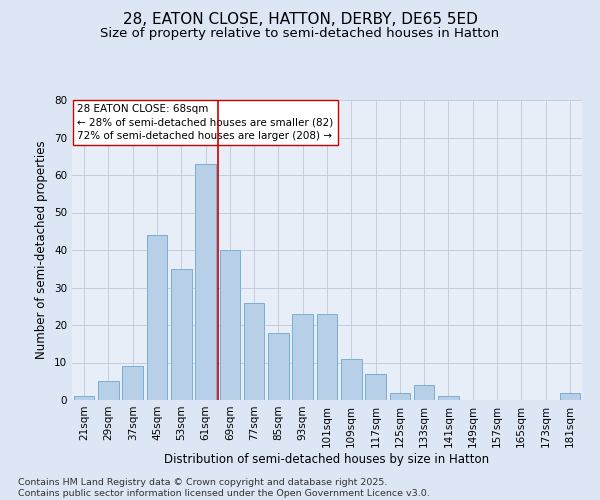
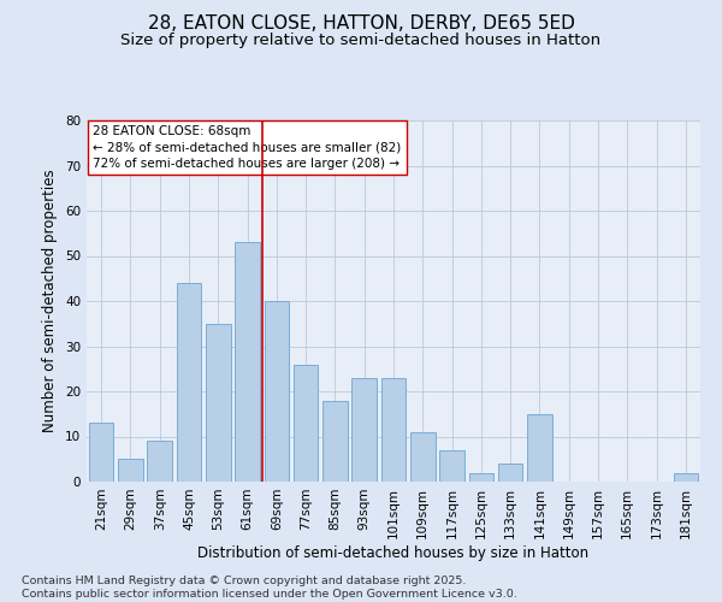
21sqm: 1 -> 13
61sqm: 63 -> 53
141sqm: 1 -> 15
